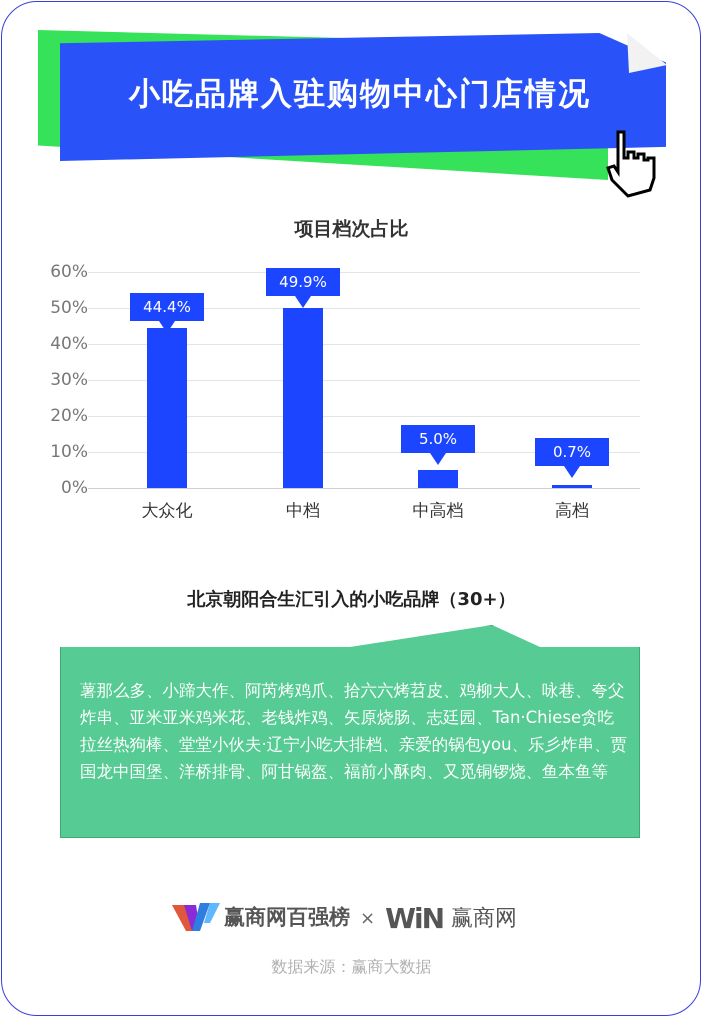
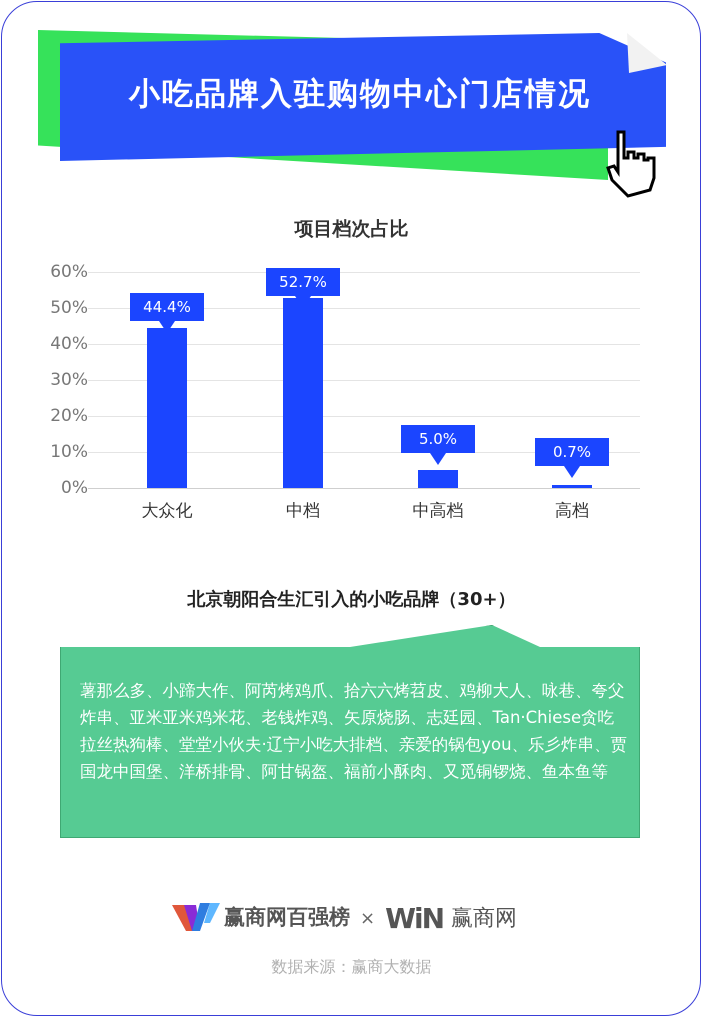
中档: 49.9% -> 52.7%
